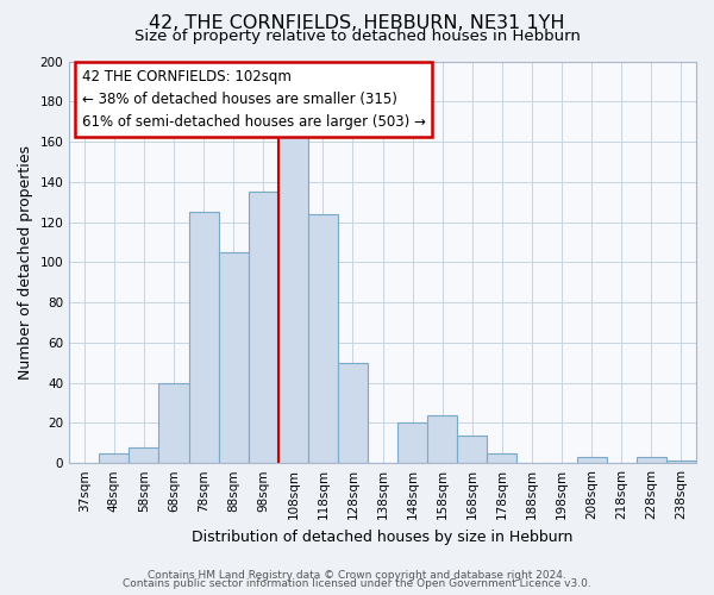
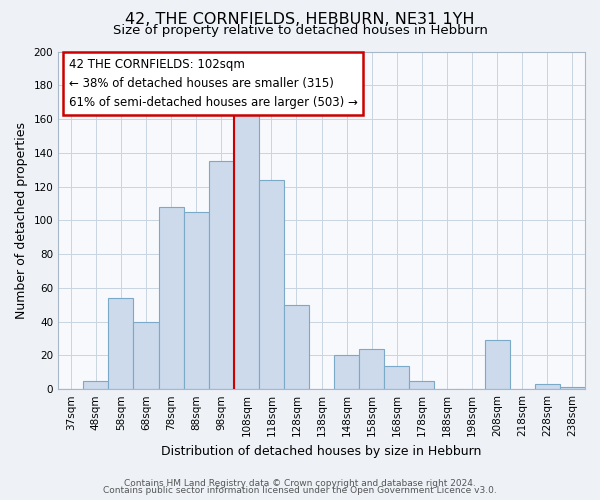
58sqm: 8 -> 54
78sqm: 125 -> 108
208sqm: 3 -> 29
